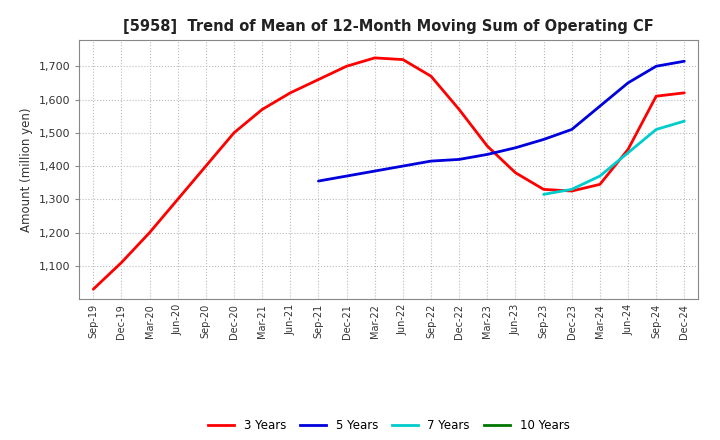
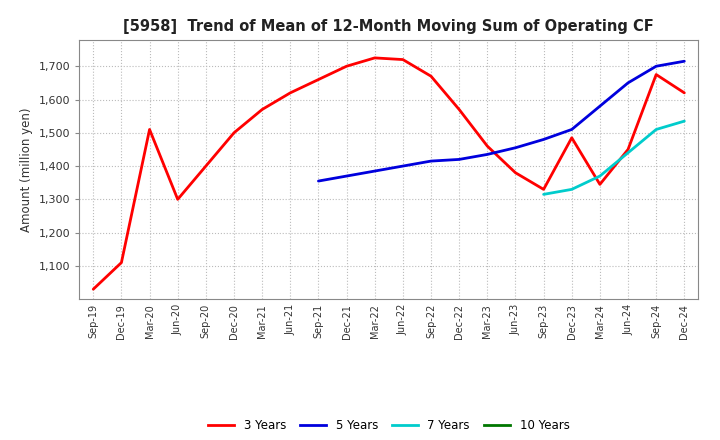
3 Years/Mar-20: 1,200 -> 1,510
3 Years/Dec-23: 1,325 -> 1,485
3 Years/Sep-24: 1,610 -> 1,675
